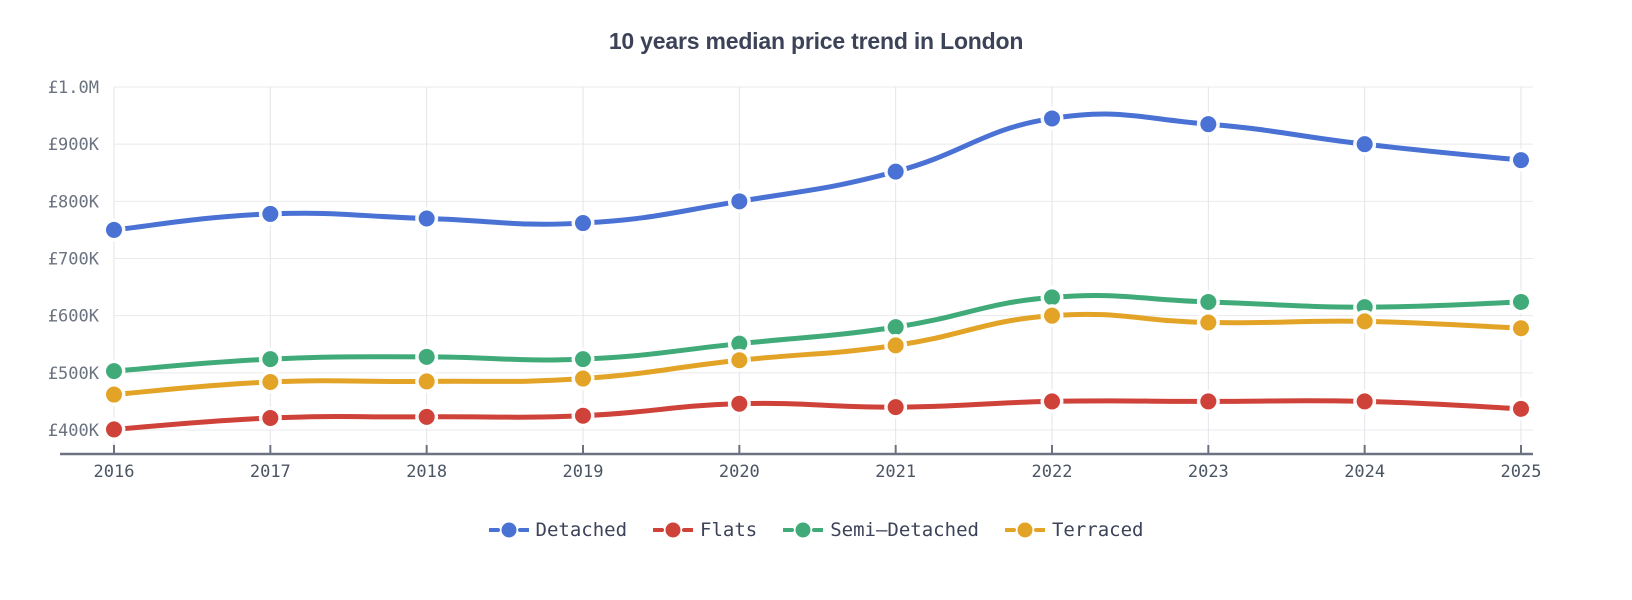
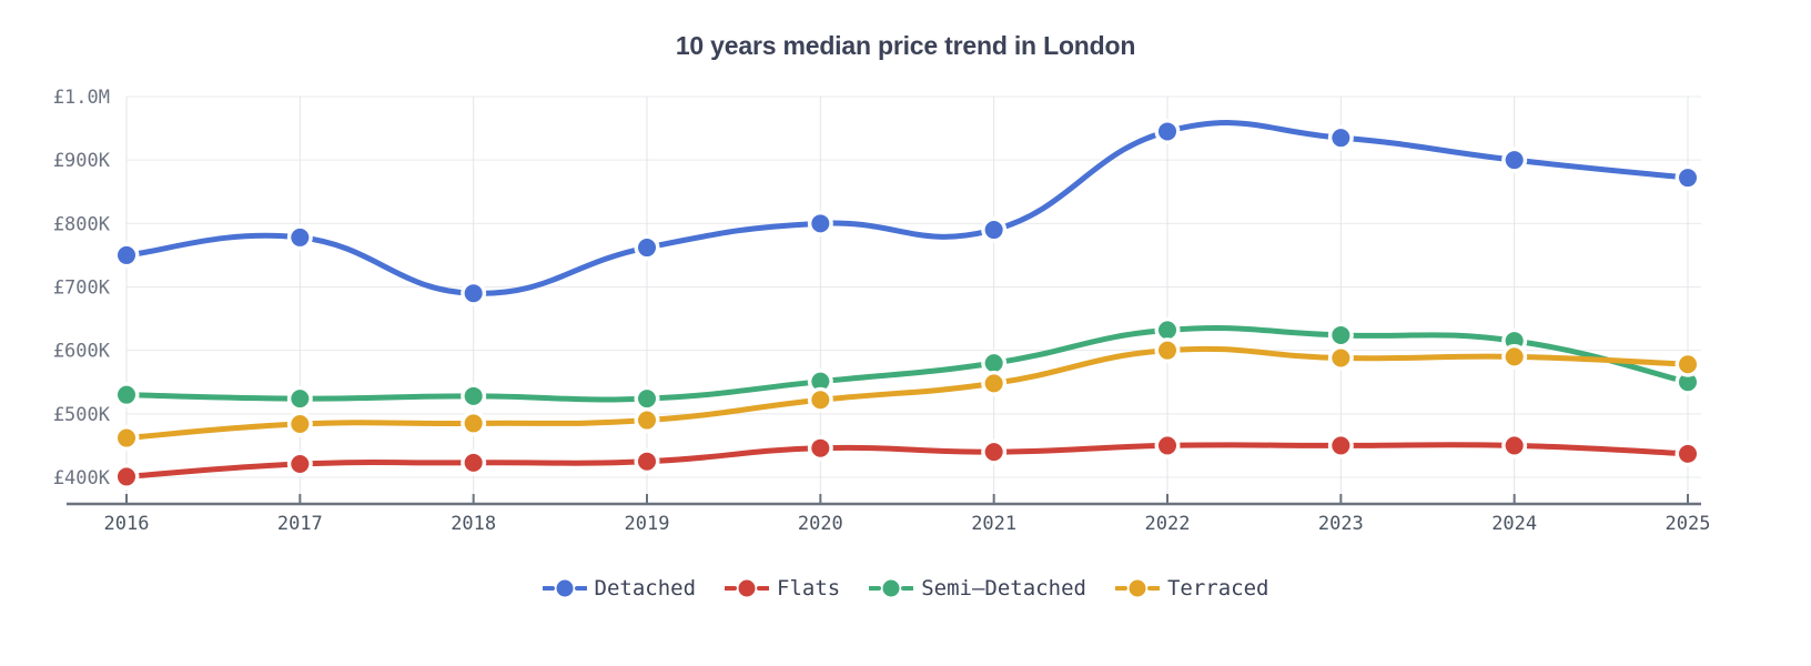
Semi–Detached/2016: £500K -> £530K
Detached/2018: £770K -> £690K
Detached/2021: £850K -> £790K
Semi–Detached/2025: £620K -> £550K
